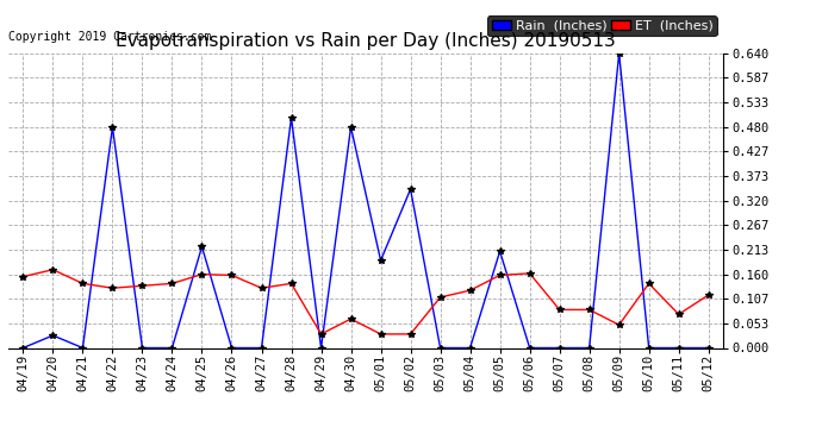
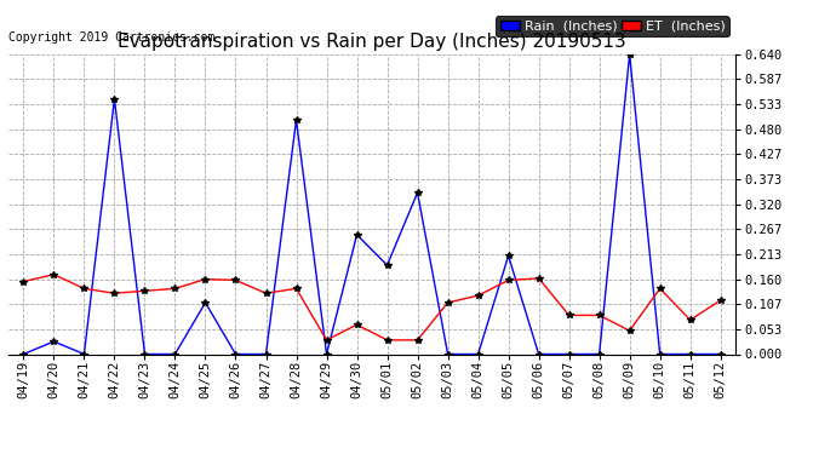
Rain (Inches)/04/22: 0.480 -> 0.545
Rain (Inches)/04/25: 0.220 -> 0.110
Rain (Inches)/04/30: 0.480 -> 0.255
